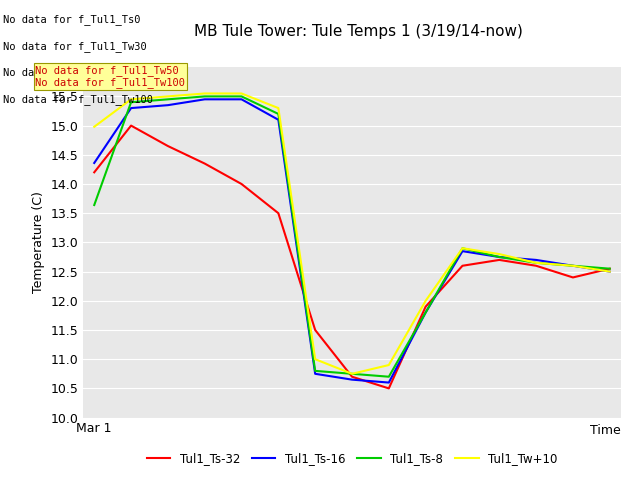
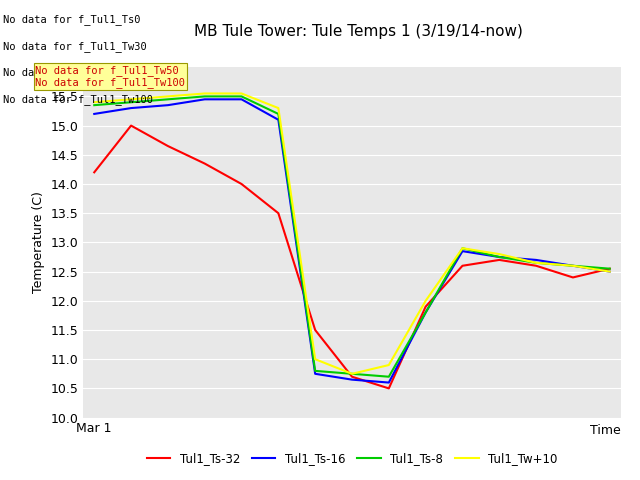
Tul1_Ts-16/Mar 1: 14.36 -> 15.20
Tul1_Ts-8/Mar 1: 13.64 -> 15.35
Tul1_Tw+10/Mar 1: 14.98 -> 15.40
